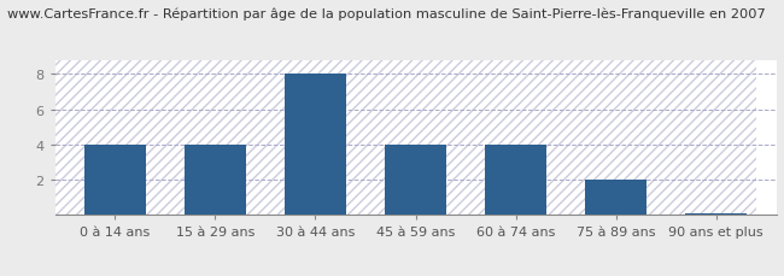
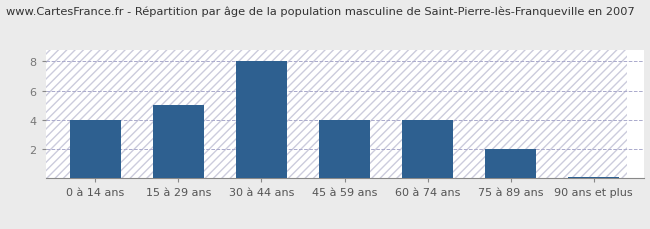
15 à 29 ans: 4.0 -> 5.0
